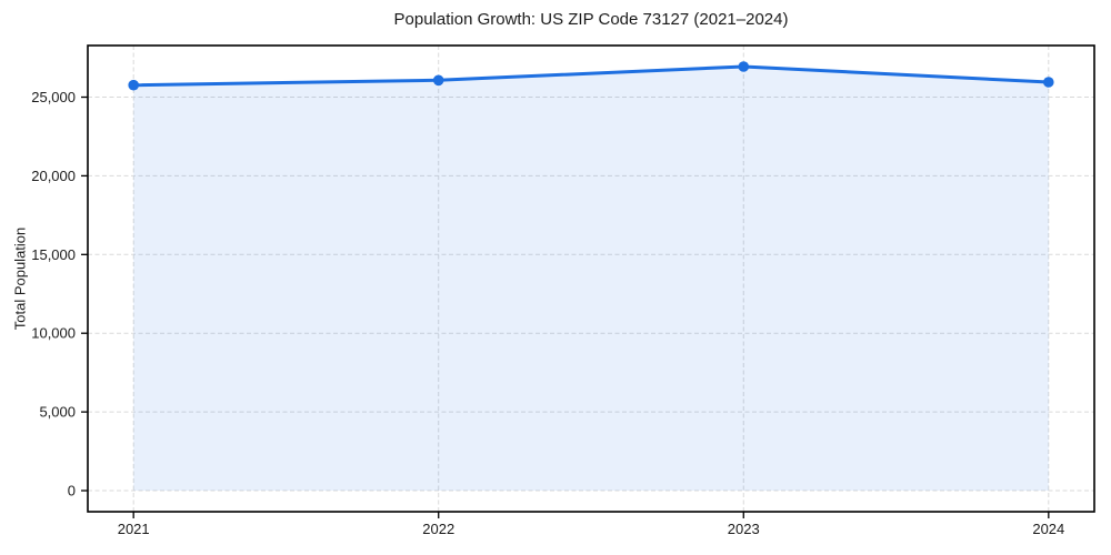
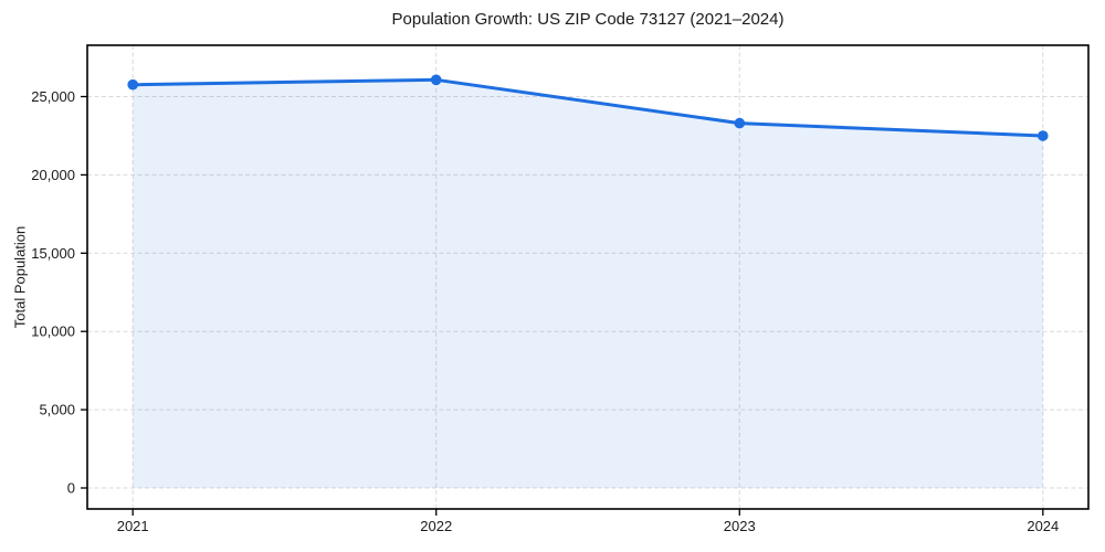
2023: 26900 -> 23300
2024: 26000 -> 22500
